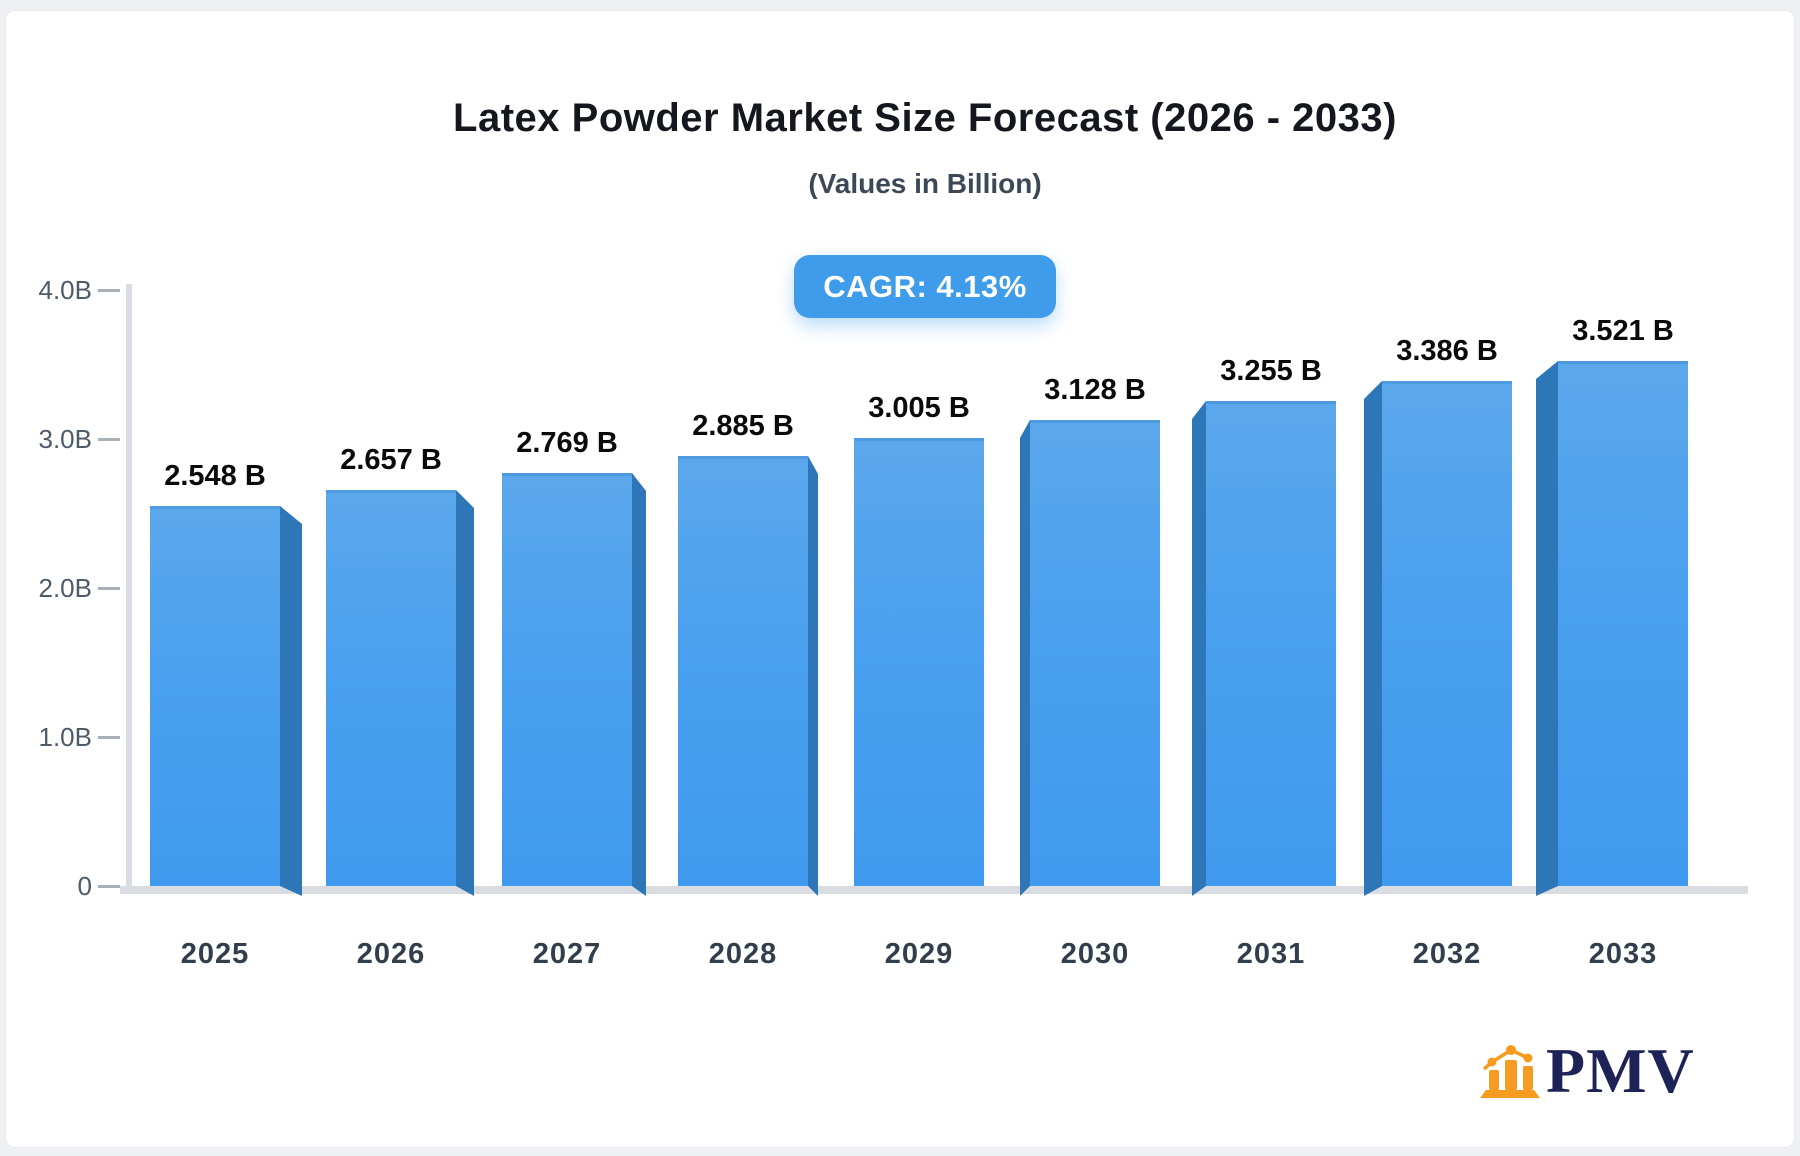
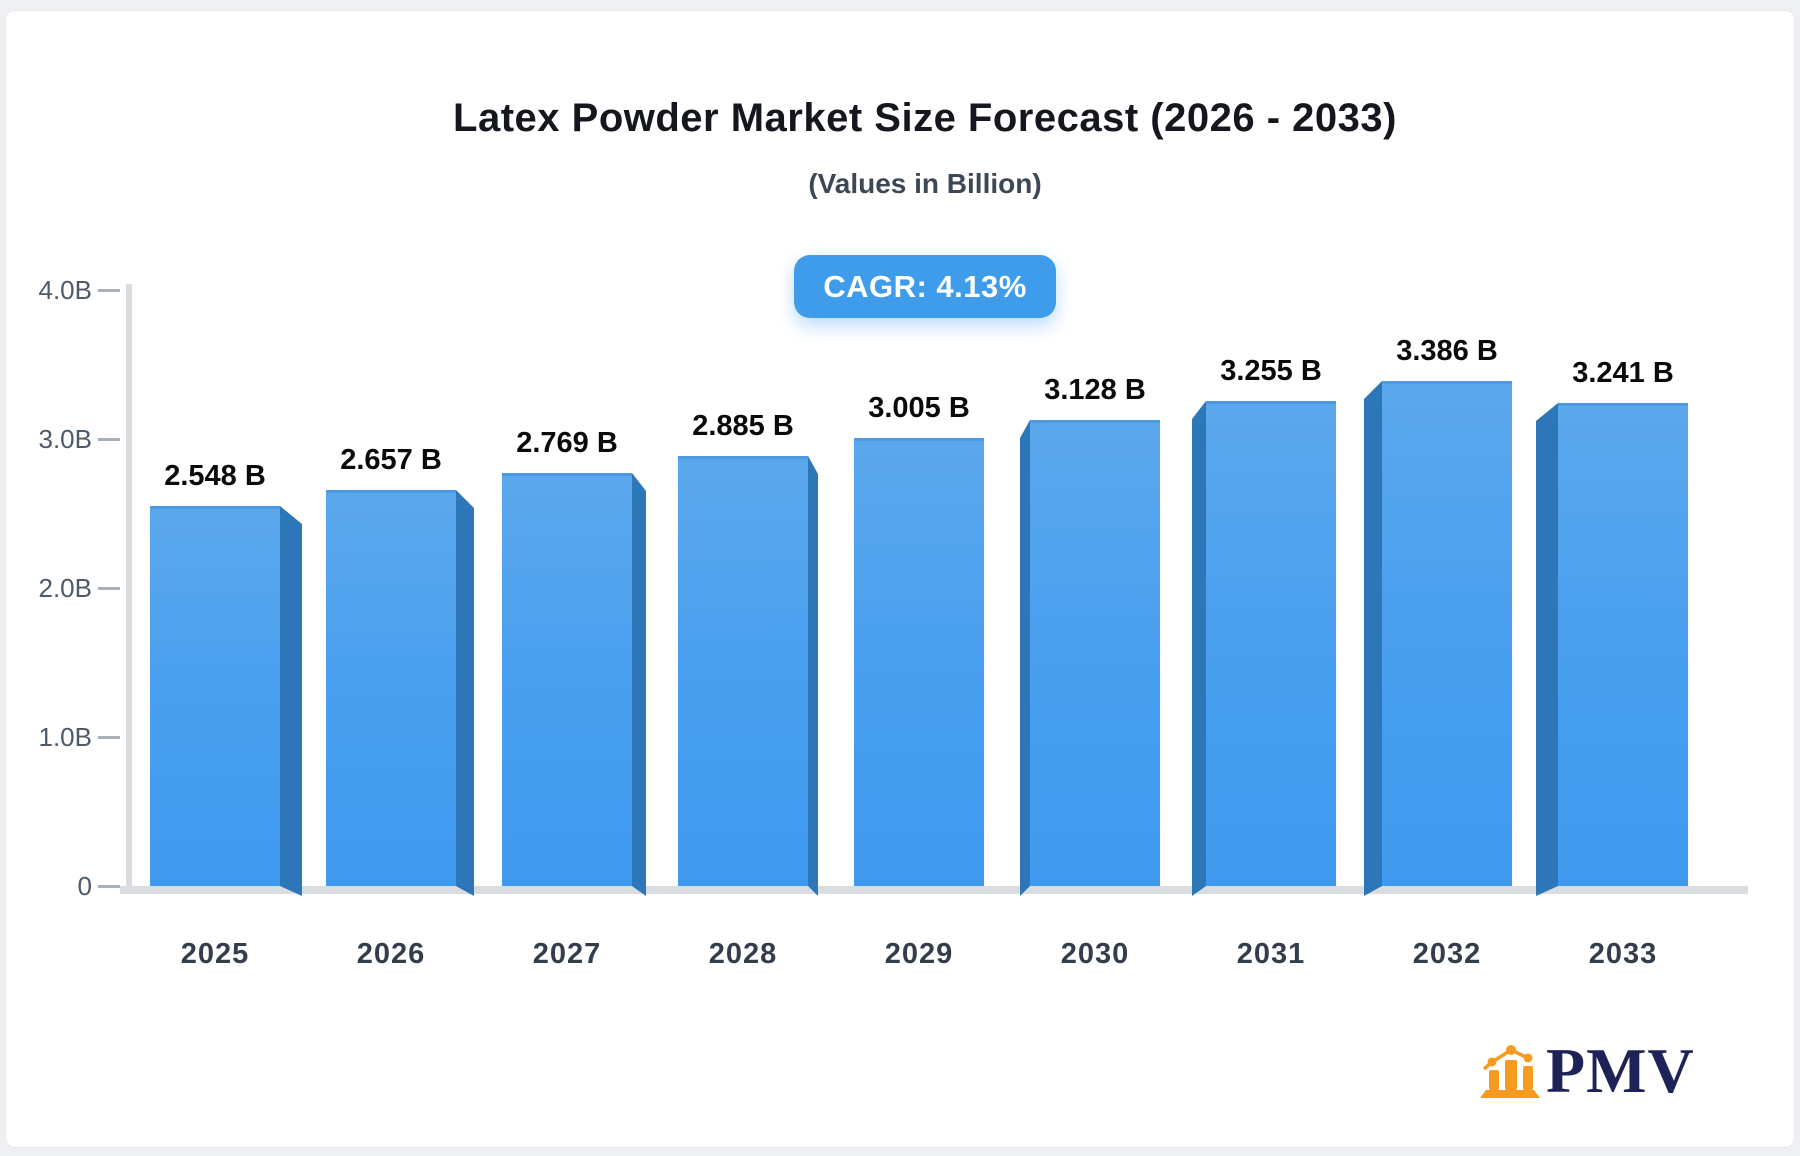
2033: 3.521 -> 3.241
